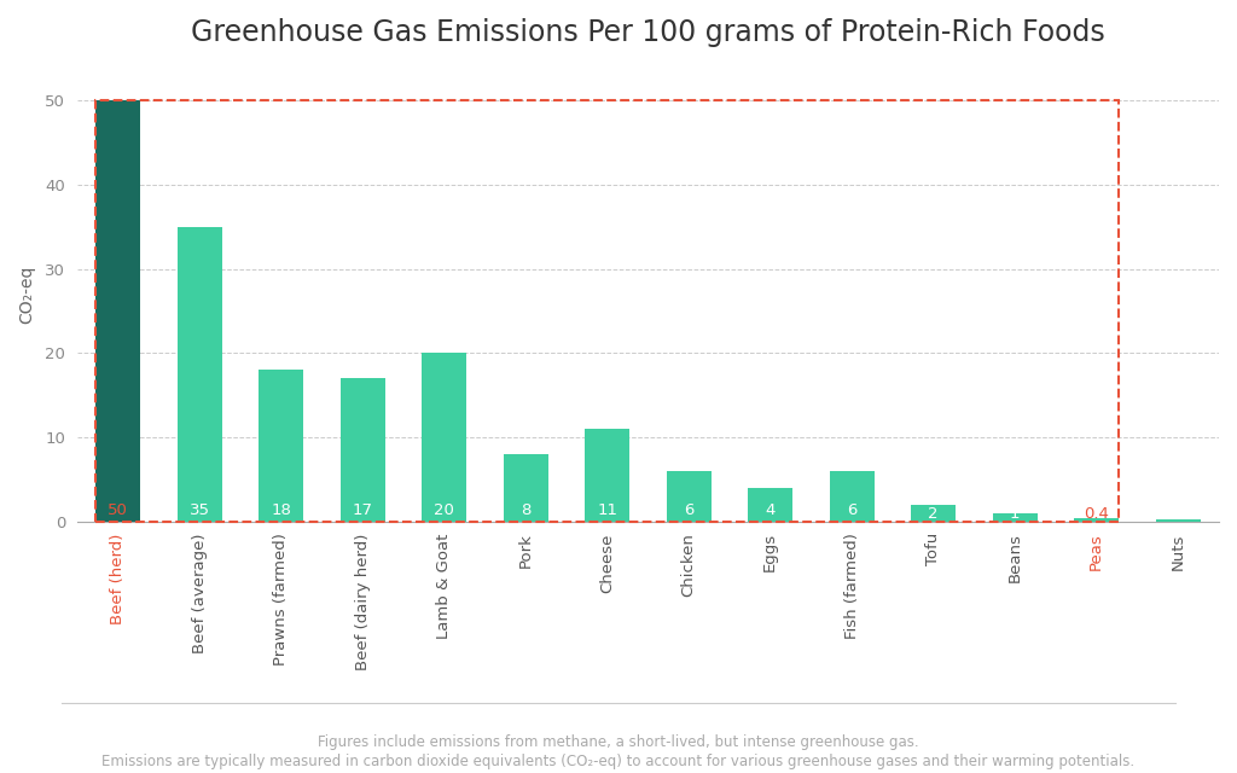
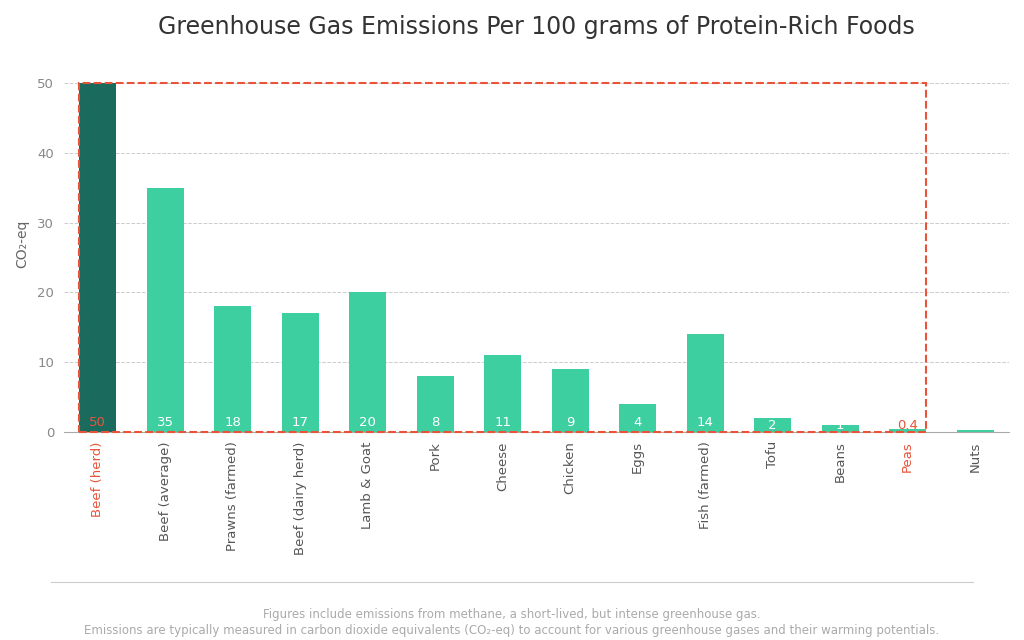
Chicken: 6 -> 9
Fish (farmed): 6 -> 14
